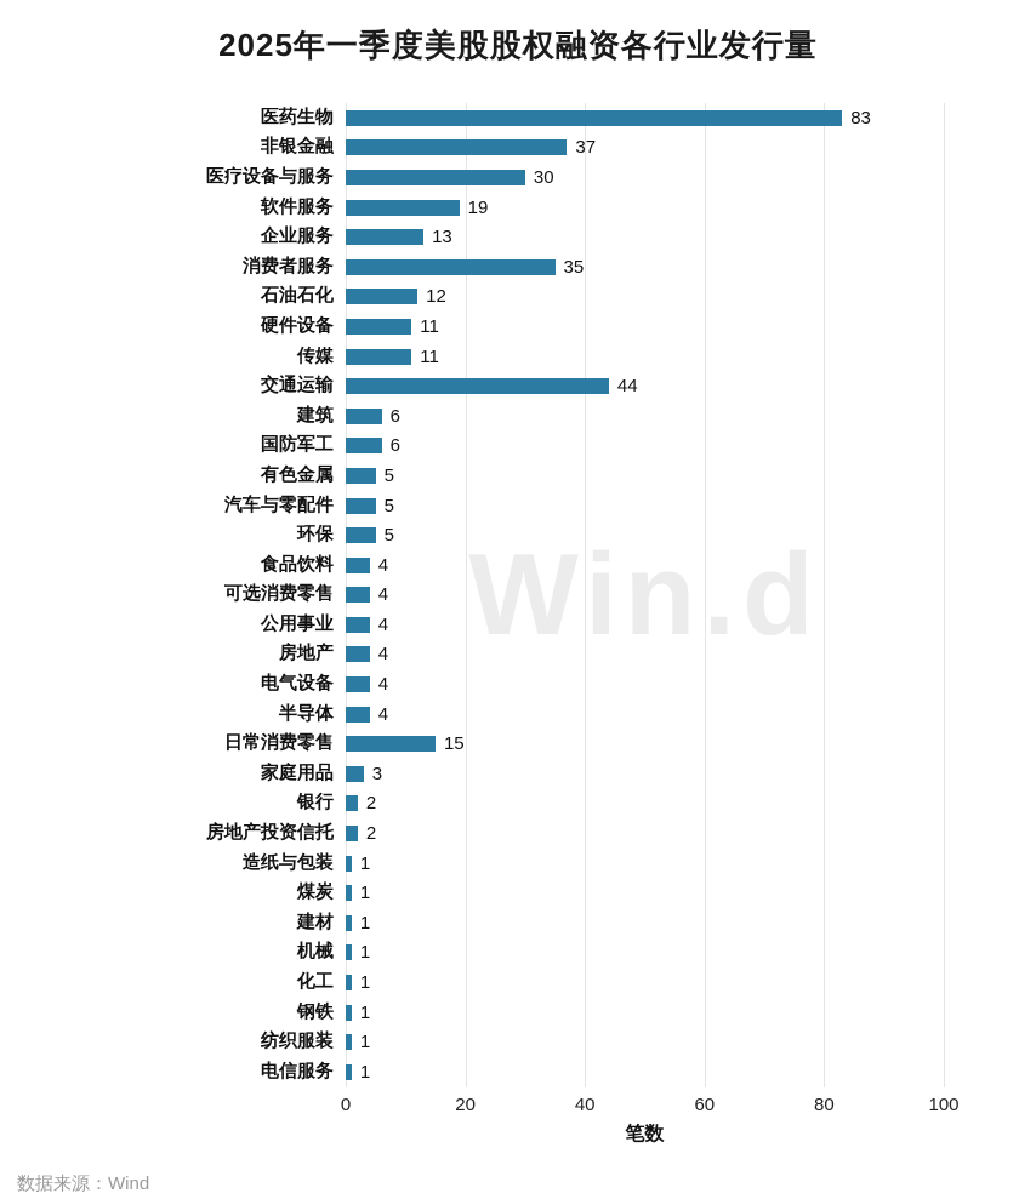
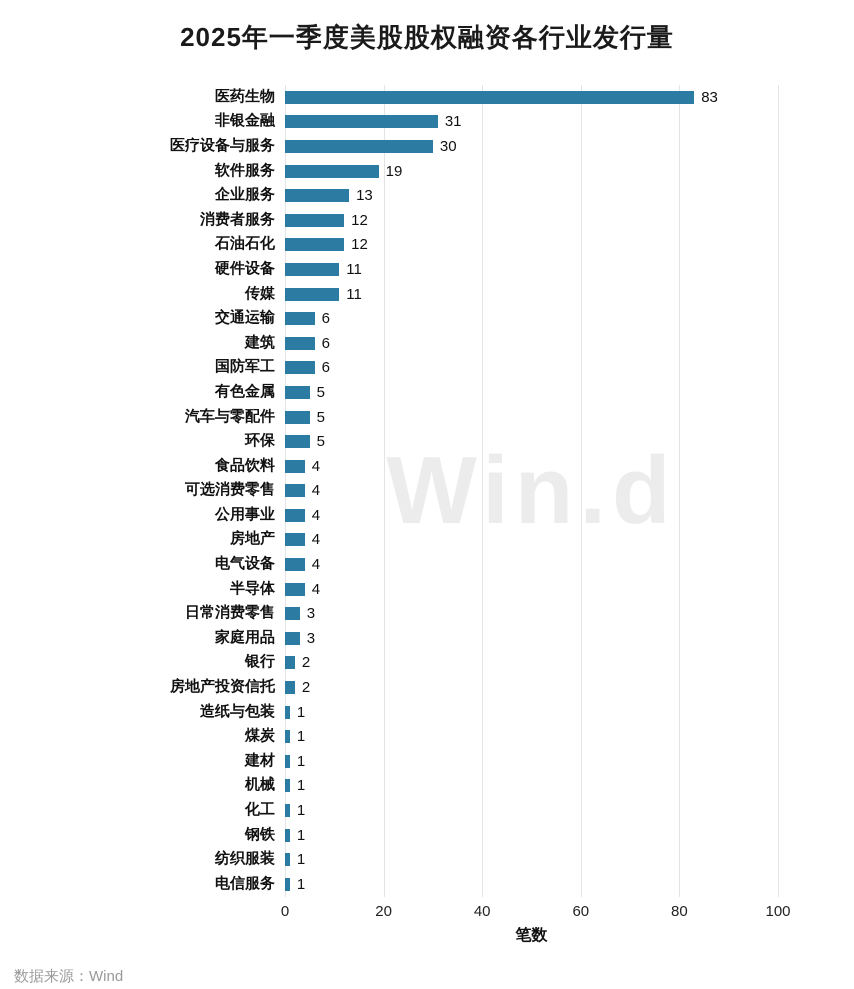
非银金融: 37 -> 31
消费者服务: 35 -> 12
交通运输: 44 -> 6
日常消费零售: 15 -> 3
